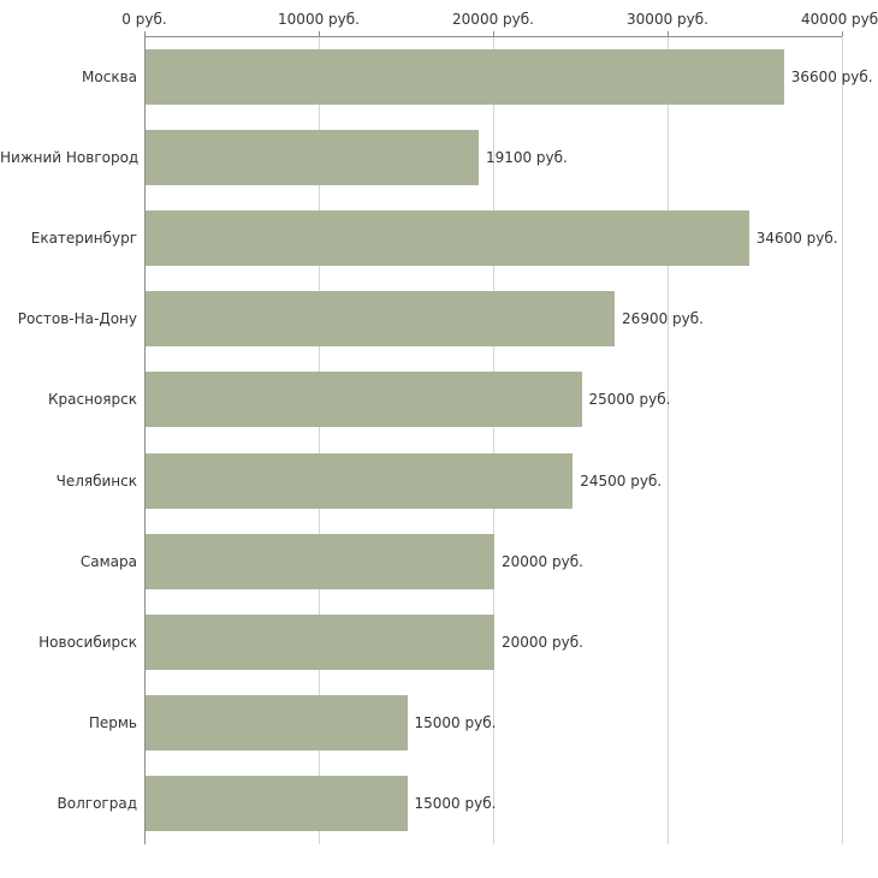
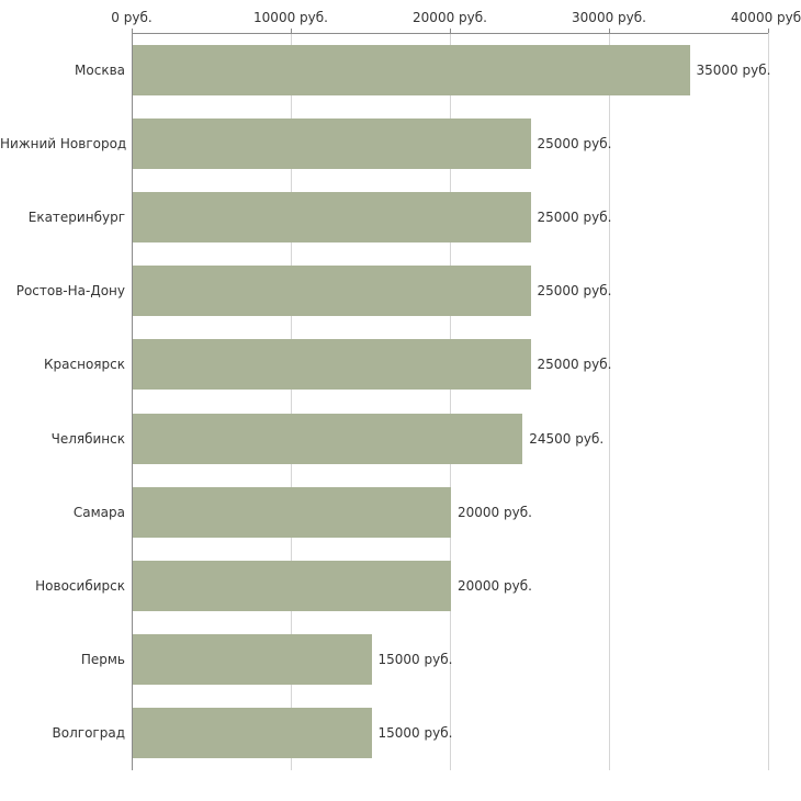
Москва: 36600 -> 35000
Нижний Новгород: 19100 -> 25000
Екатеринбург: 34600 -> 25000
Ростов-На-Дону: 26900 -> 25000
